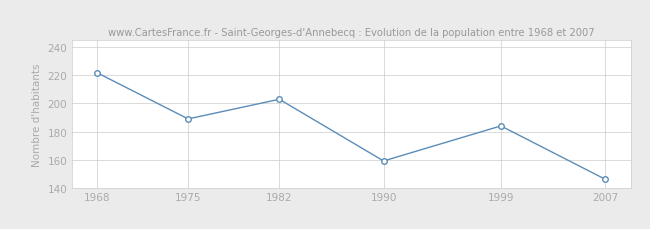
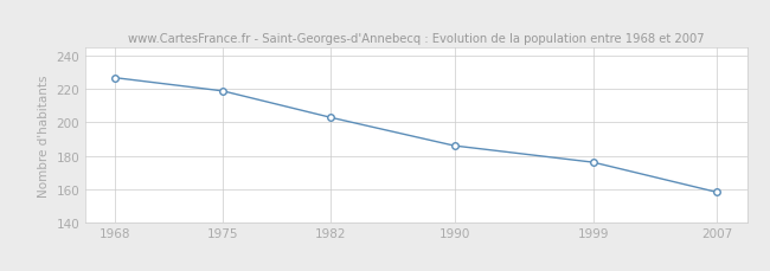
1968: 222 -> 227
1975: 189 -> 219
1990: 159 -> 186
1999: 184 -> 176
2007: 146 -> 158
